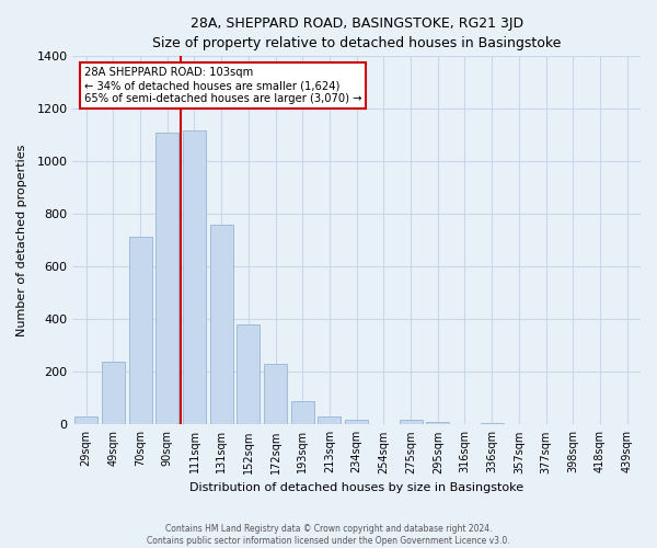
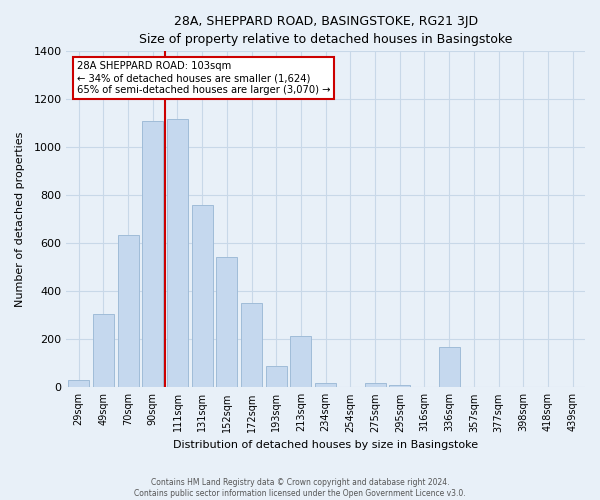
49sqm: 240 -> 305
70sqm: 715 -> 635
152sqm: 380 -> 545
172sqm: 230 -> 350
213sqm: 30 -> 215
336sqm: 5 -> 170
